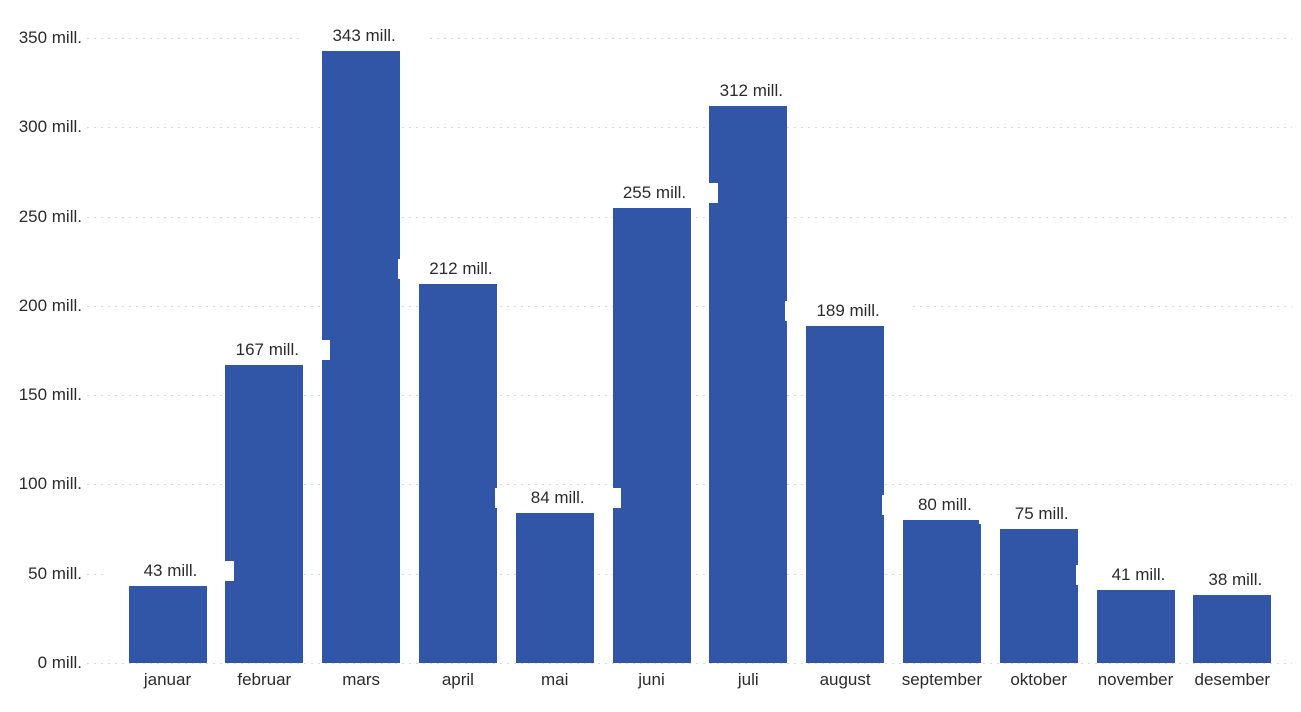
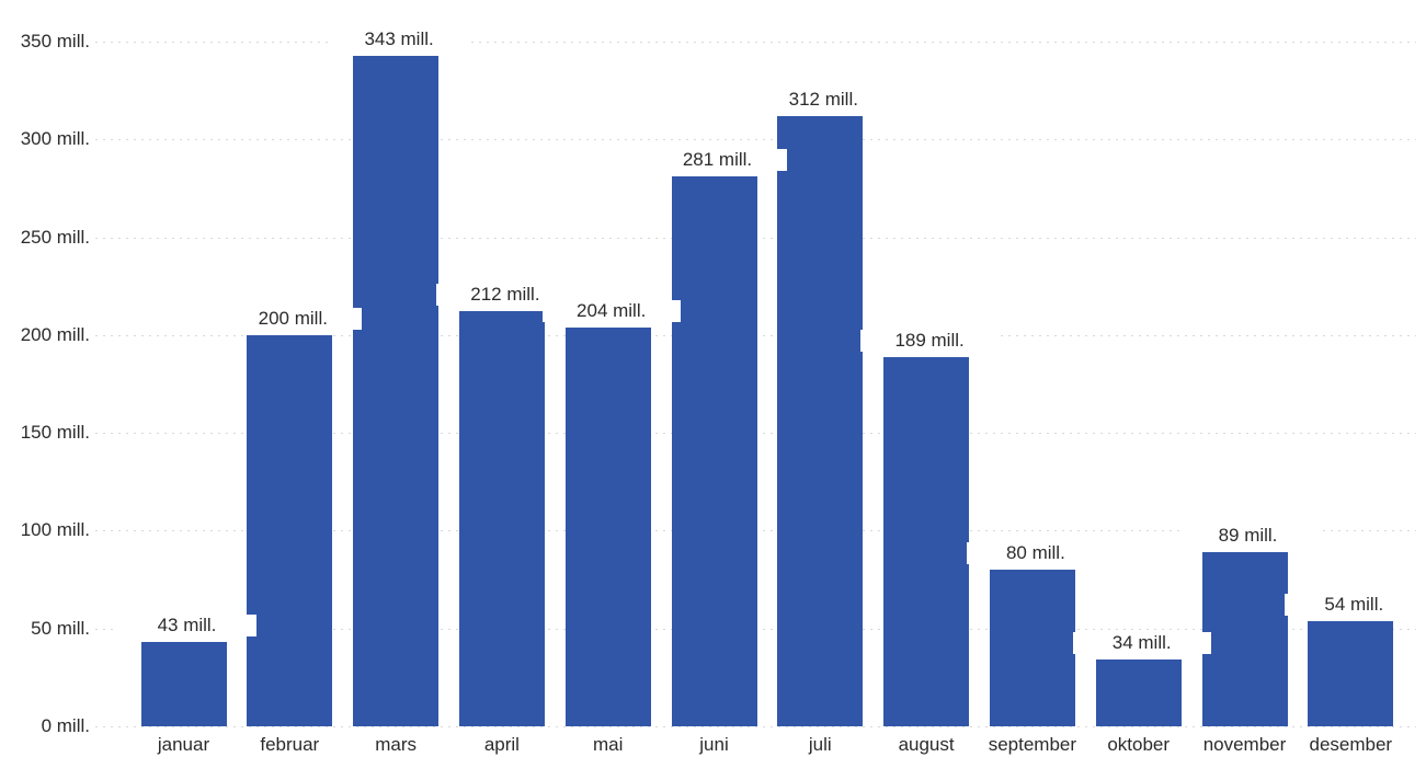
februar: 167 -> 200
mai: 84 -> 204
juni: 255 -> 281
oktober: 75 -> 34
november: 41 -> 89
desember: 38 -> 54
